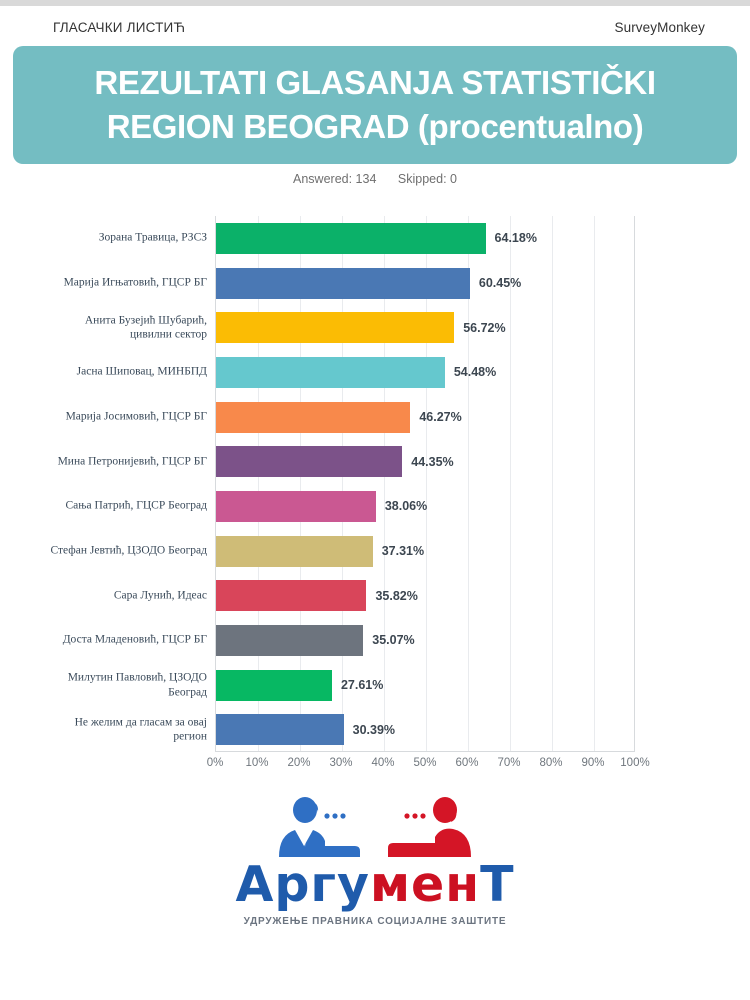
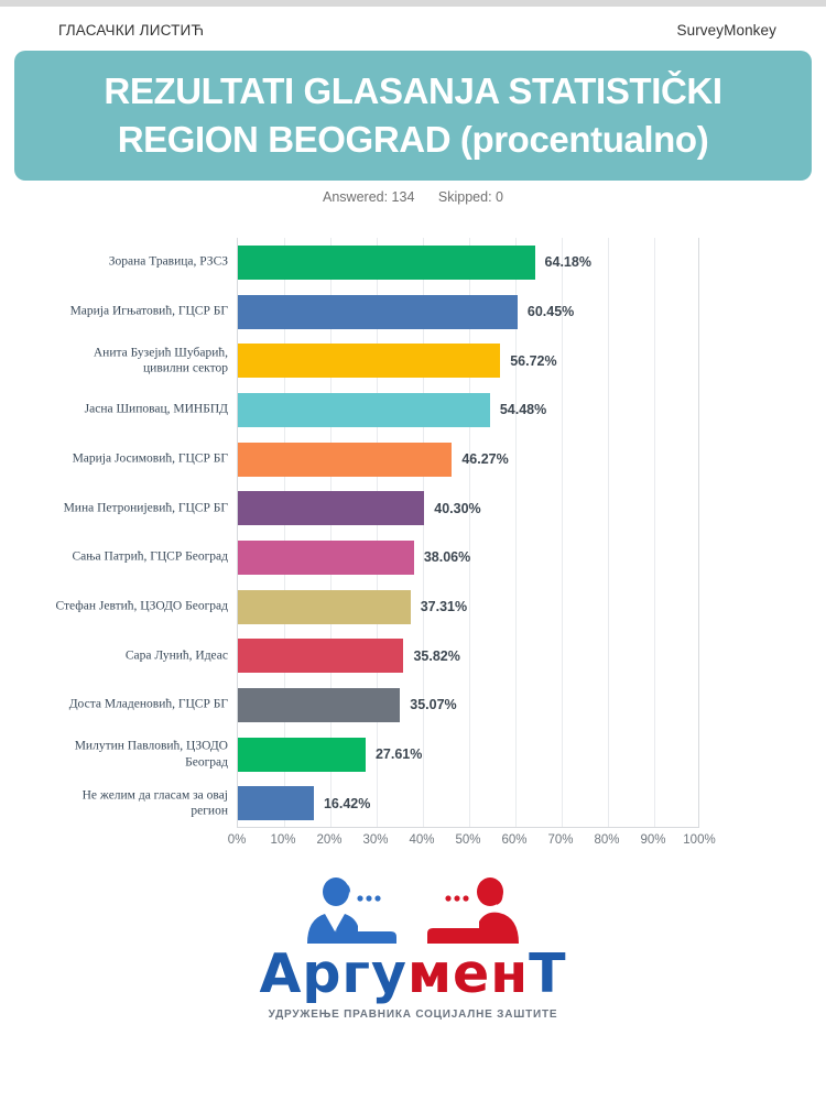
Мина Петронијевић, ГЦСР БГ: 44.35% -> 40.30%
Не желим да гласам за овај регион: 30.39% -> 16.42%
